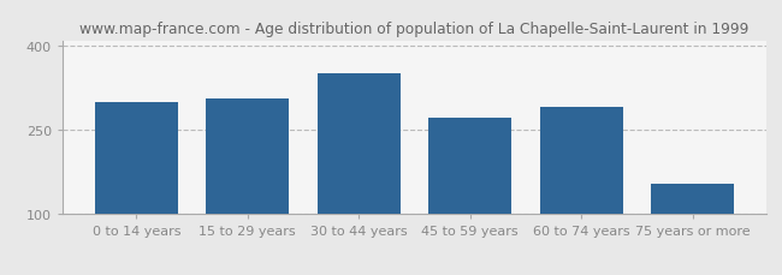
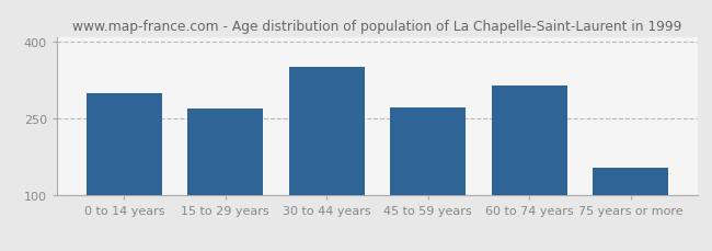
15 to 29 years: 307 -> 270
60 to 74 years: 292 -> 315
